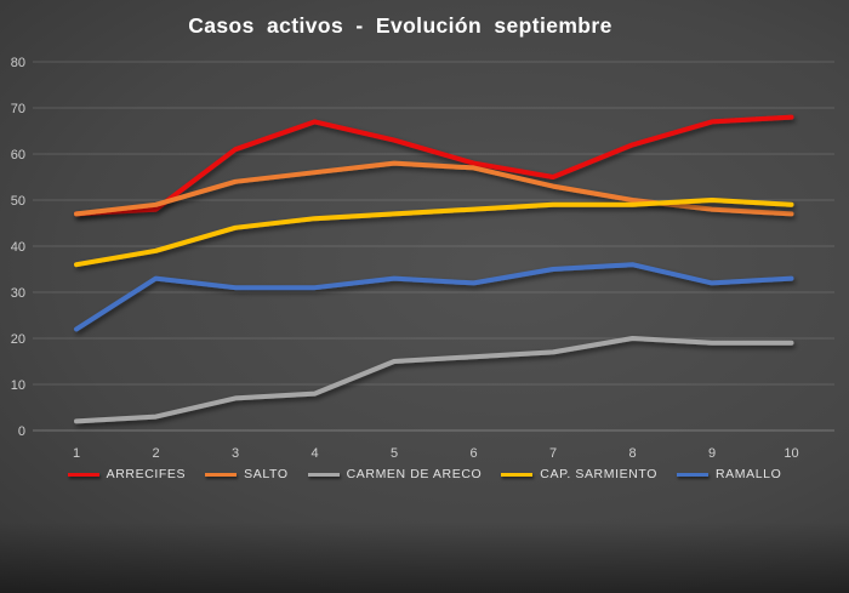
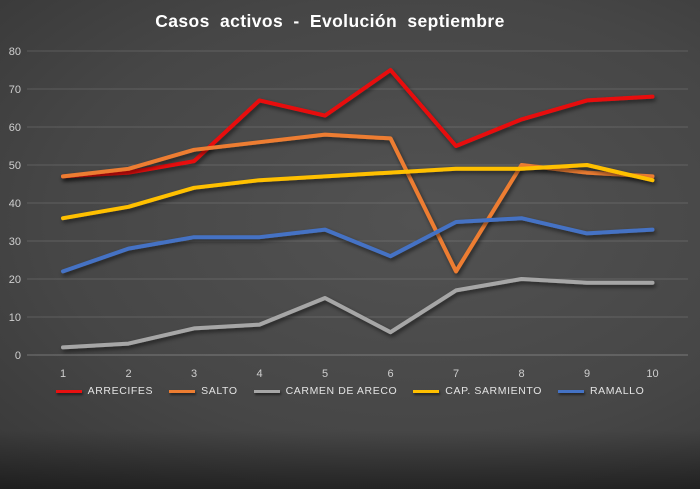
RAMALLO/2: 33 -> 28
ARRECIFES/3: 61 -> 51
ARRECIFES/6: 58 -> 75
CARMEN DE ARECO/6: 16 -> 6
RAMALLO/6: 32 -> 26
SALTO/7: 53 -> 22
CAP. SARMIENTO/10: 49 -> 46
